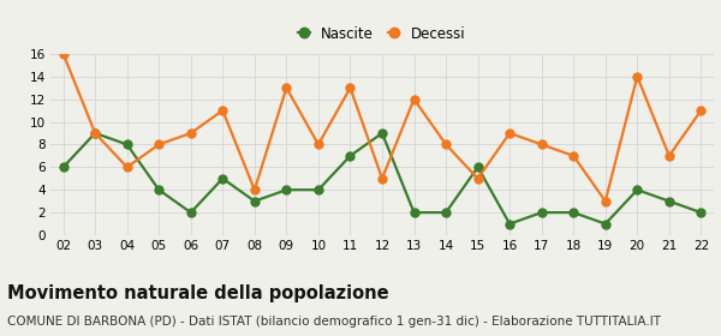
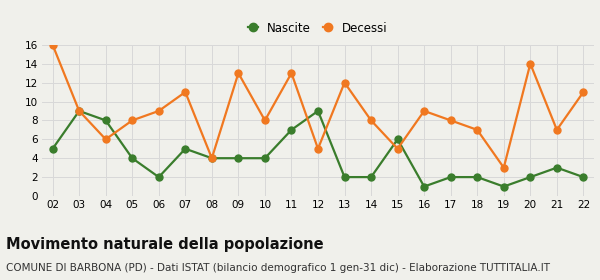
Nascite/02: 6 -> 5
Nascite/08: 3 -> 4
Nascite/20: 4 -> 2
